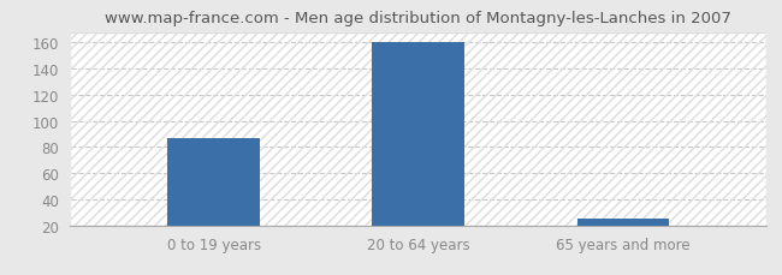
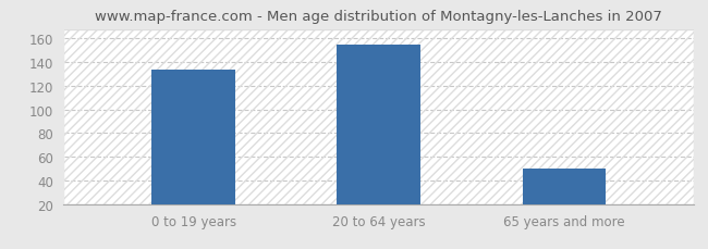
0 to 19 years: 87 -> 134
20 to 64 years: 160 -> 155
65 years and more: 25 -> 50
